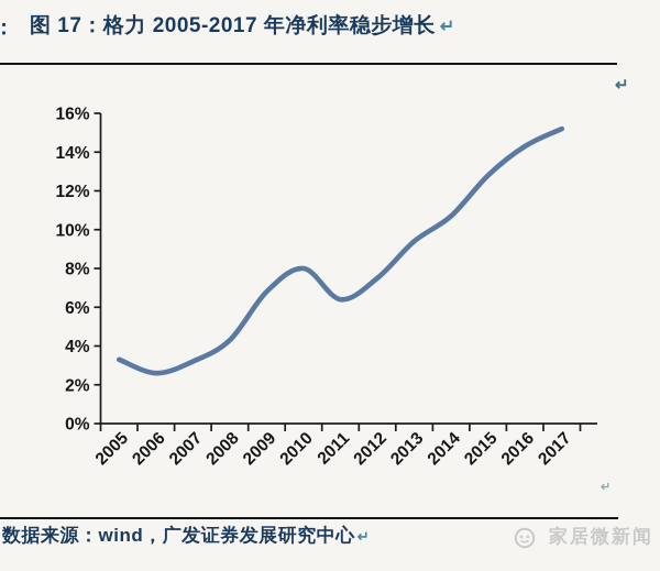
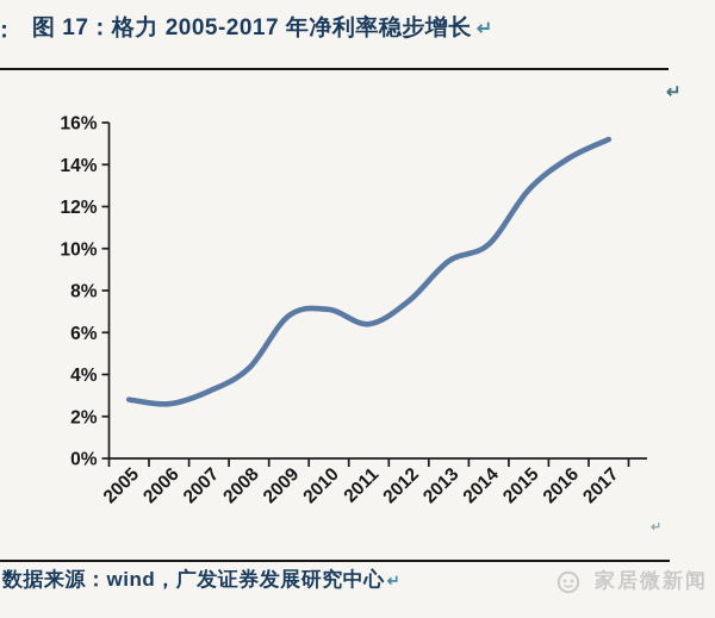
2005: 3.3% -> 2.8%
2010: 8.0% -> 7.1%
2014: 10.7% -> 10.2%
